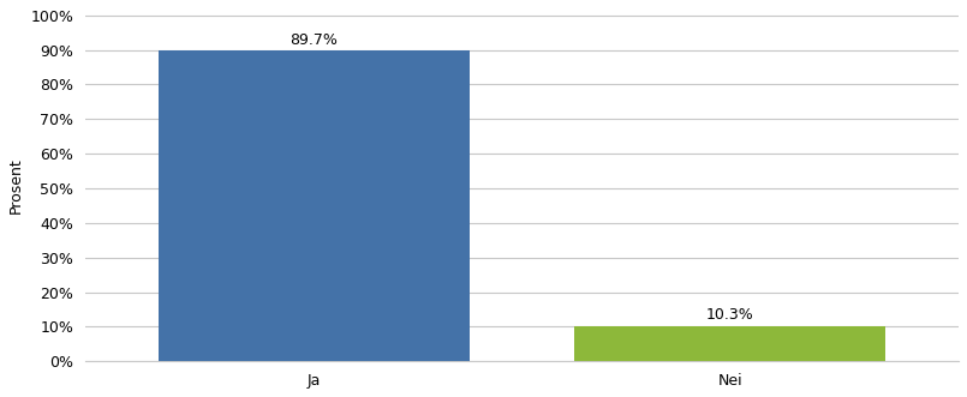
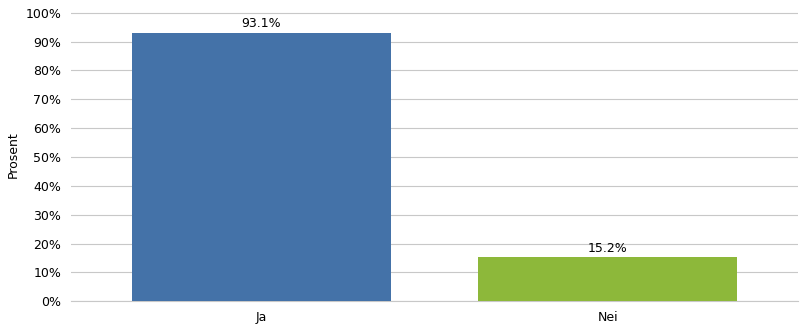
Ja: 89.7% -> 93.1%
Nei: 10.3% -> 15.2%
